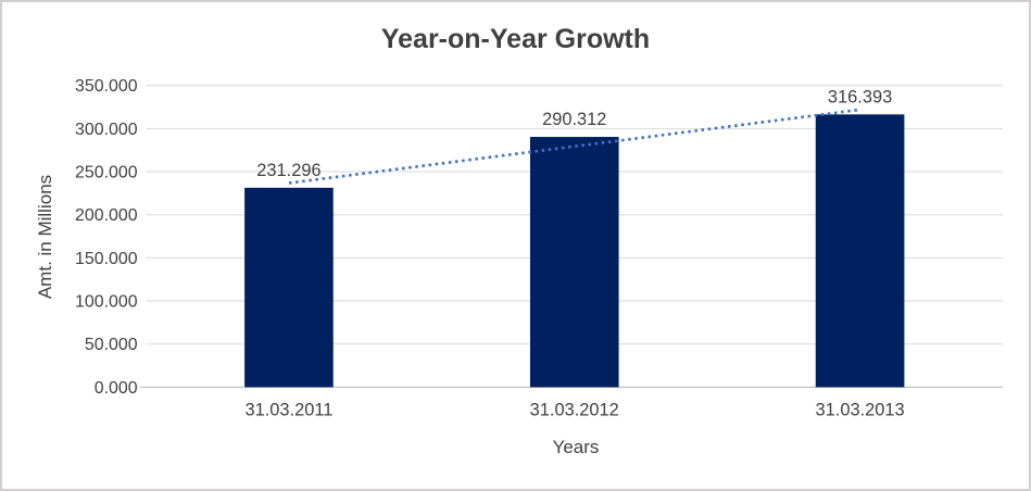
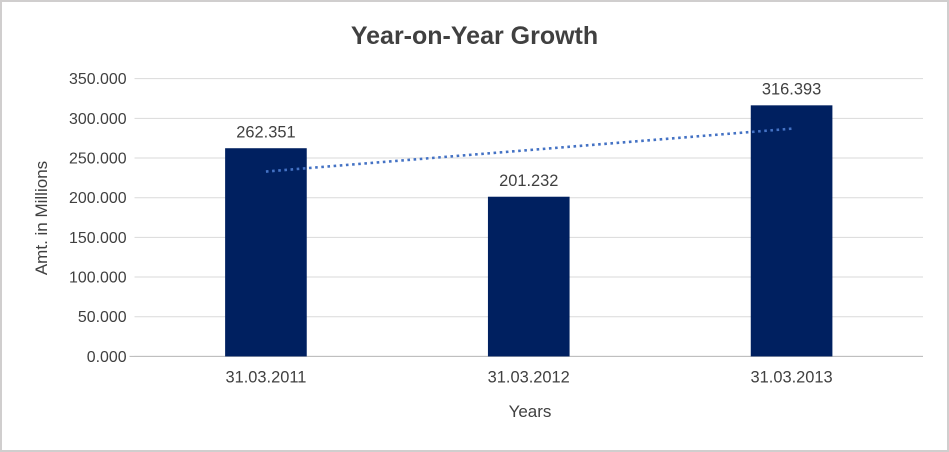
31.03.2011: 231.296 -> 262.351
31.03.2012: 290.312 -> 201.232
